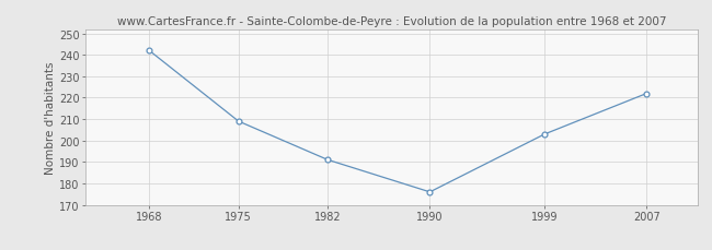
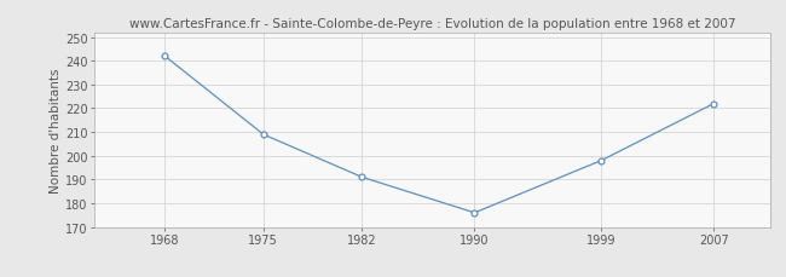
1999: 203 -> 198
